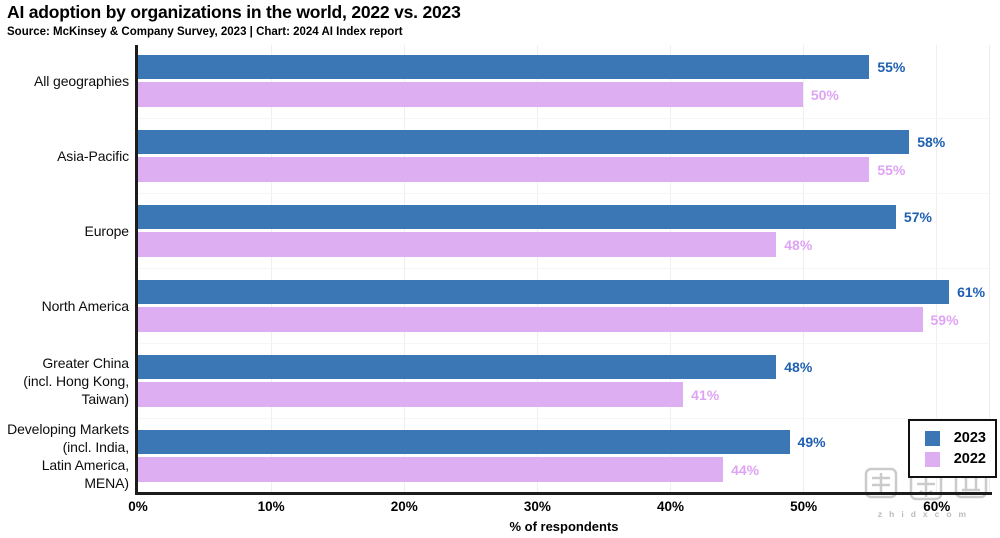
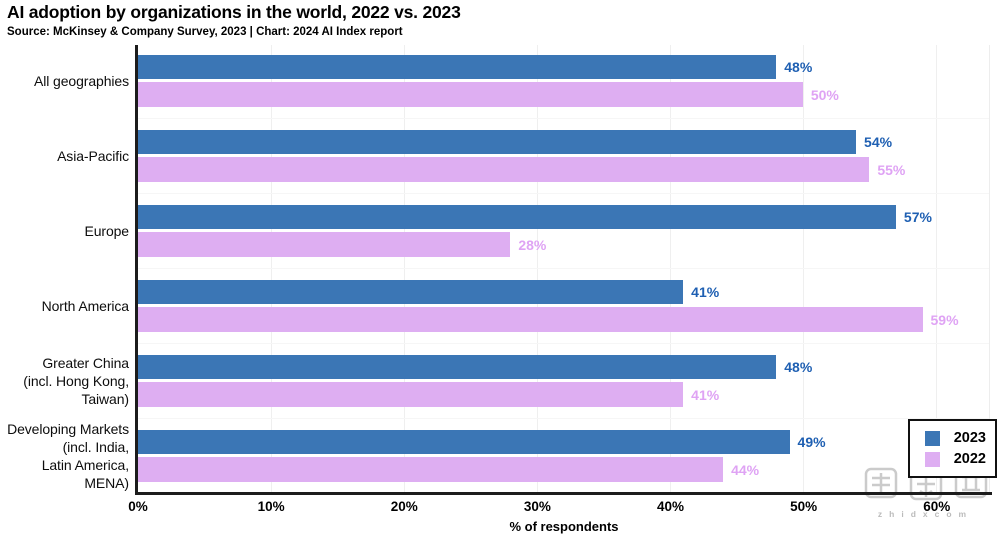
2023/All geographies: 55% -> 48%
2023/Asia-Pacific: 58% -> 54%
2022/Europe: 48% -> 28%
2023/North America: 61% -> 41%
